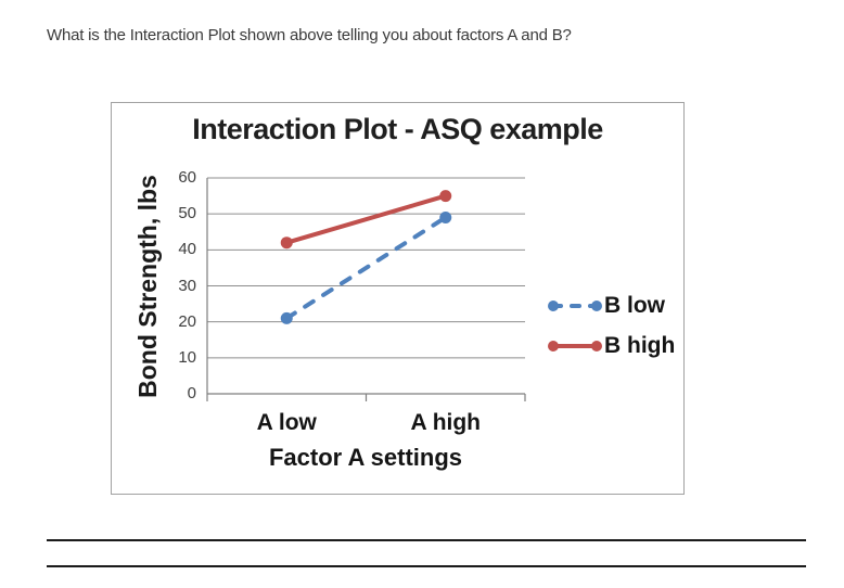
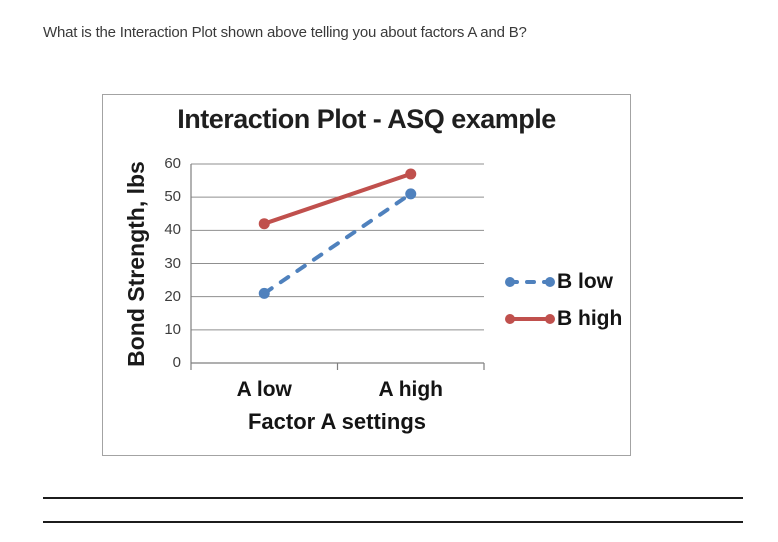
B low/A high: 49 -> 51
B high/A high: 55 -> 57
